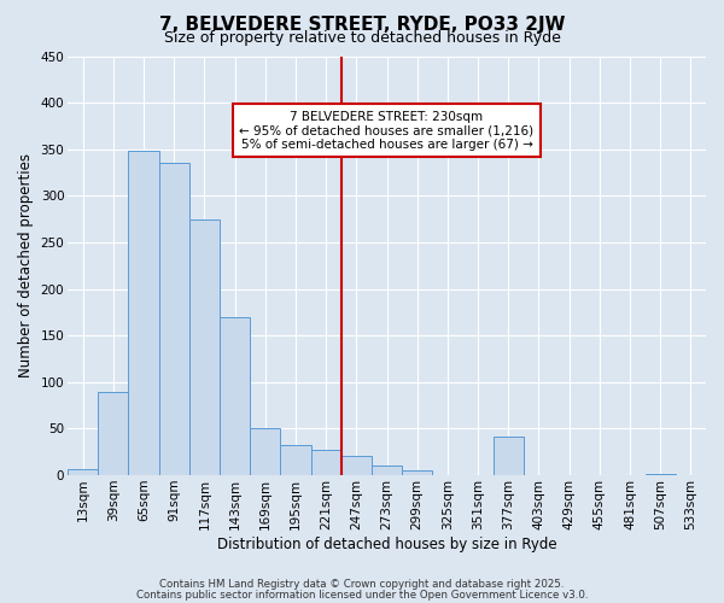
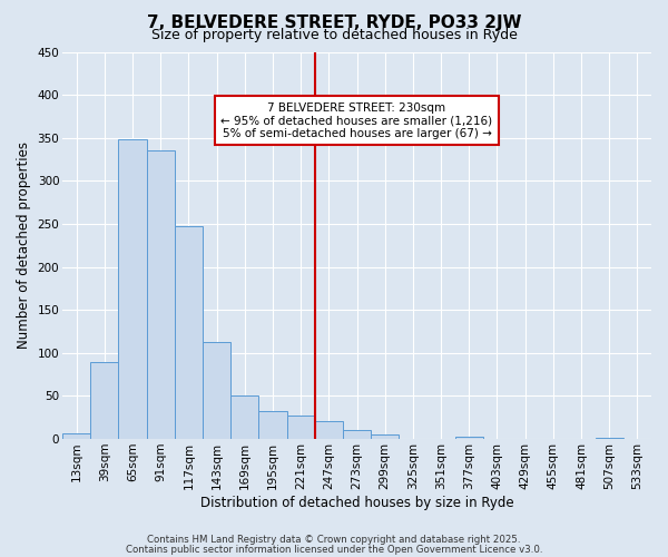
117sqm: 274 -> 247
143sqm: 170 -> 113
377sqm: 42 -> 2
